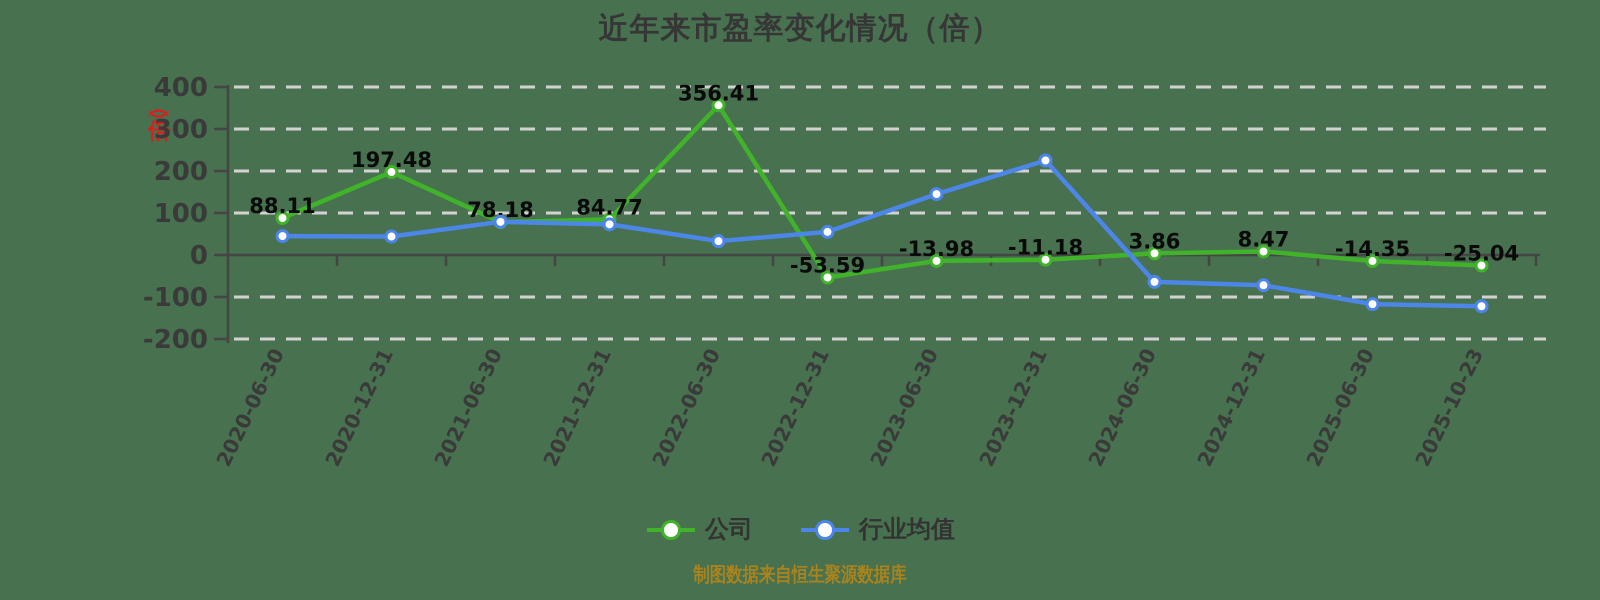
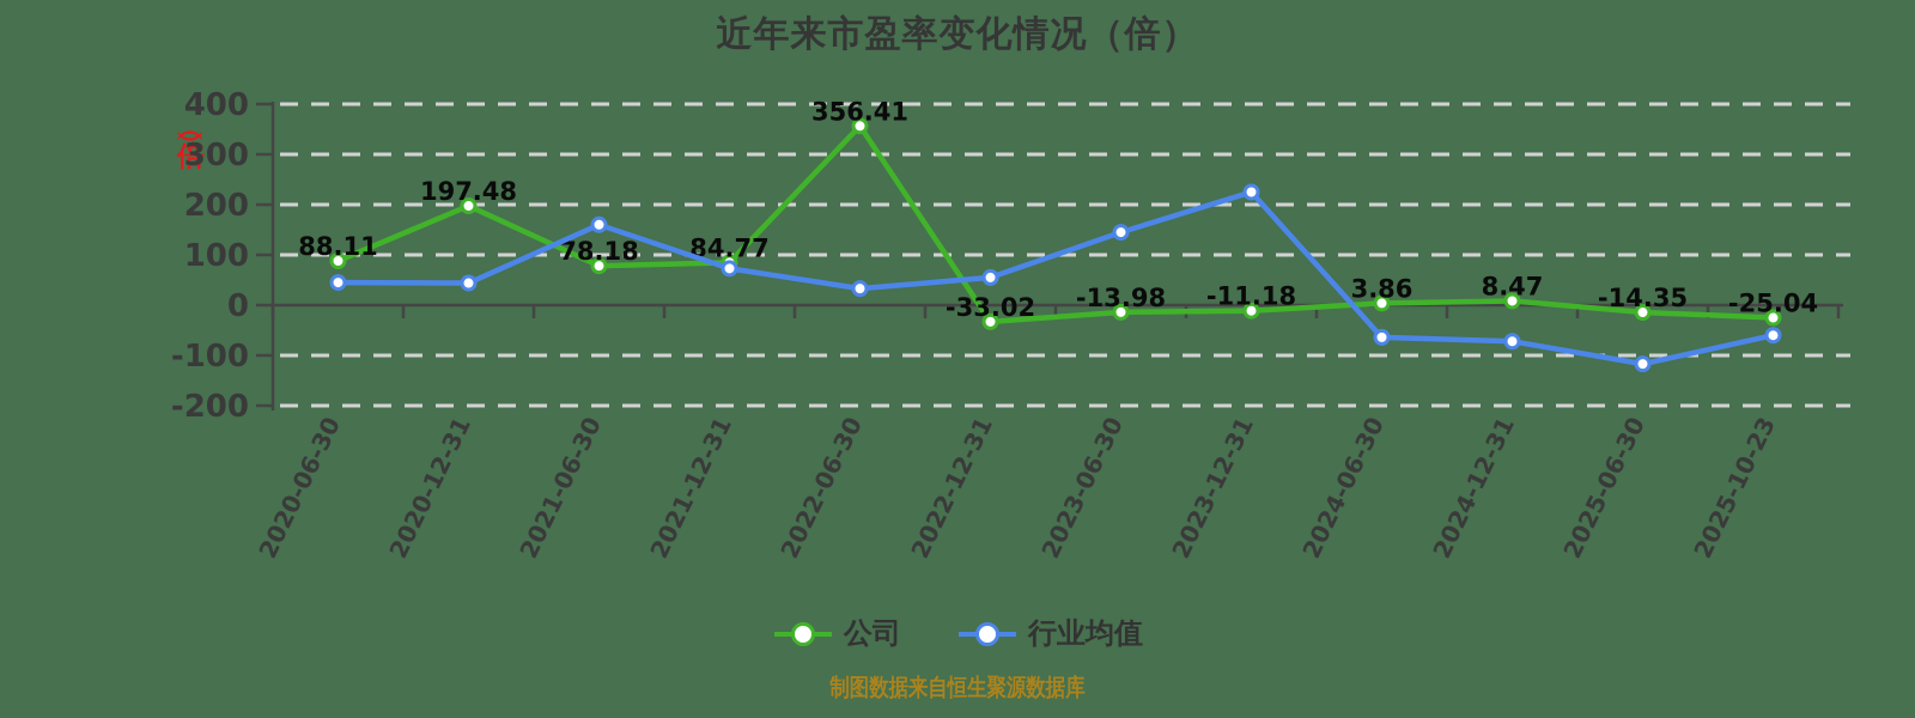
行业均值/2021-06-30: 80 -> 160
公司/2022-12-31: -53.59 -> -33.02
行业均值/2025-10-23: -120 -> -60
